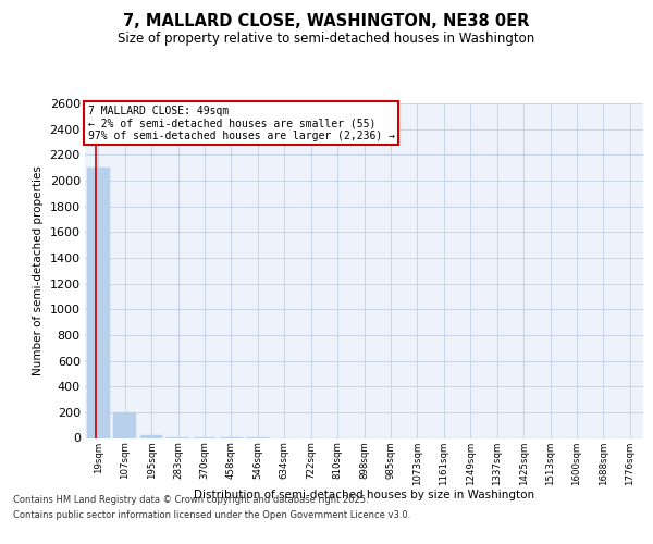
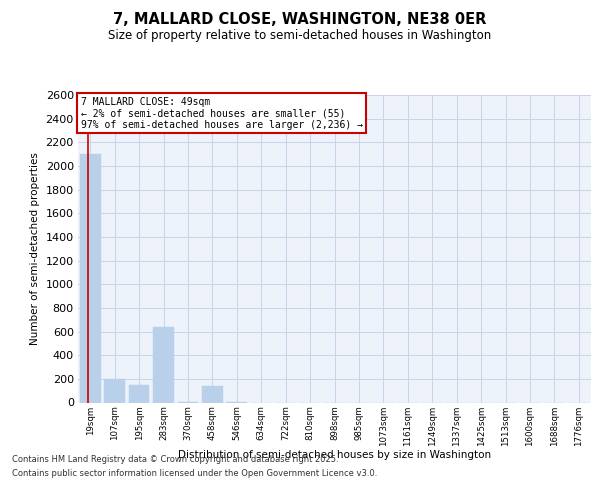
195sqm: 20 -> 150
283sqm: 0 -> 640
458sqm: 0 -> 140
